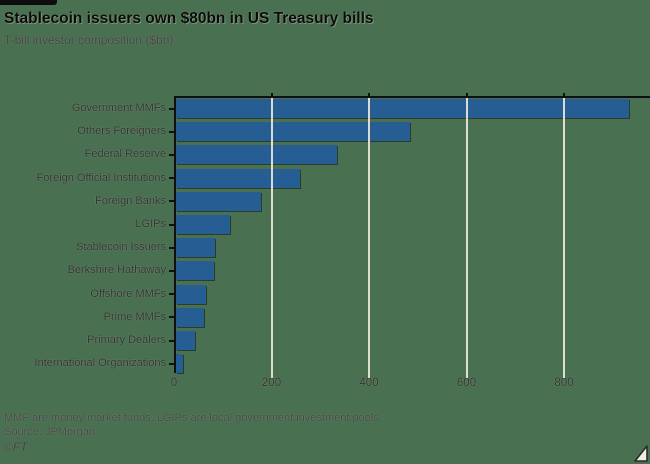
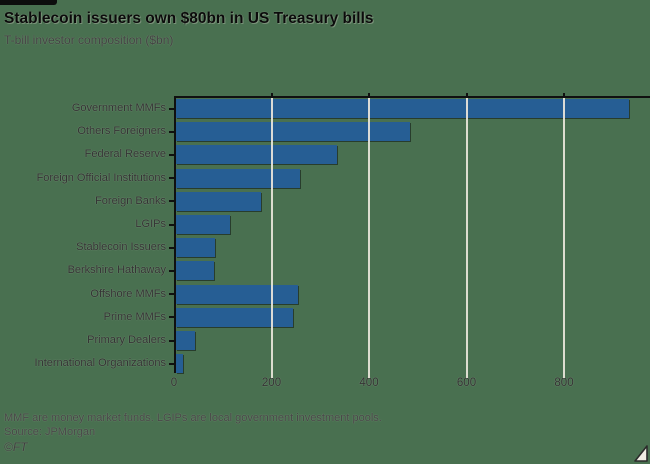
Offshore MMFs: 60 -> 250
Prime MMFs: 60 -> 240
